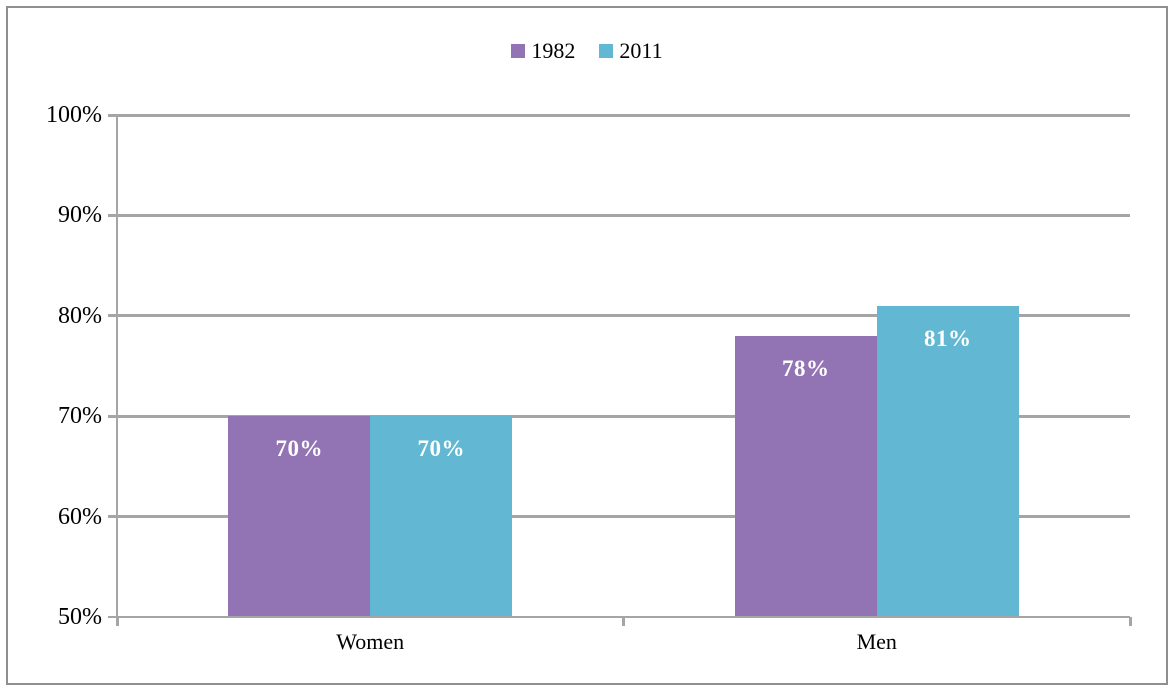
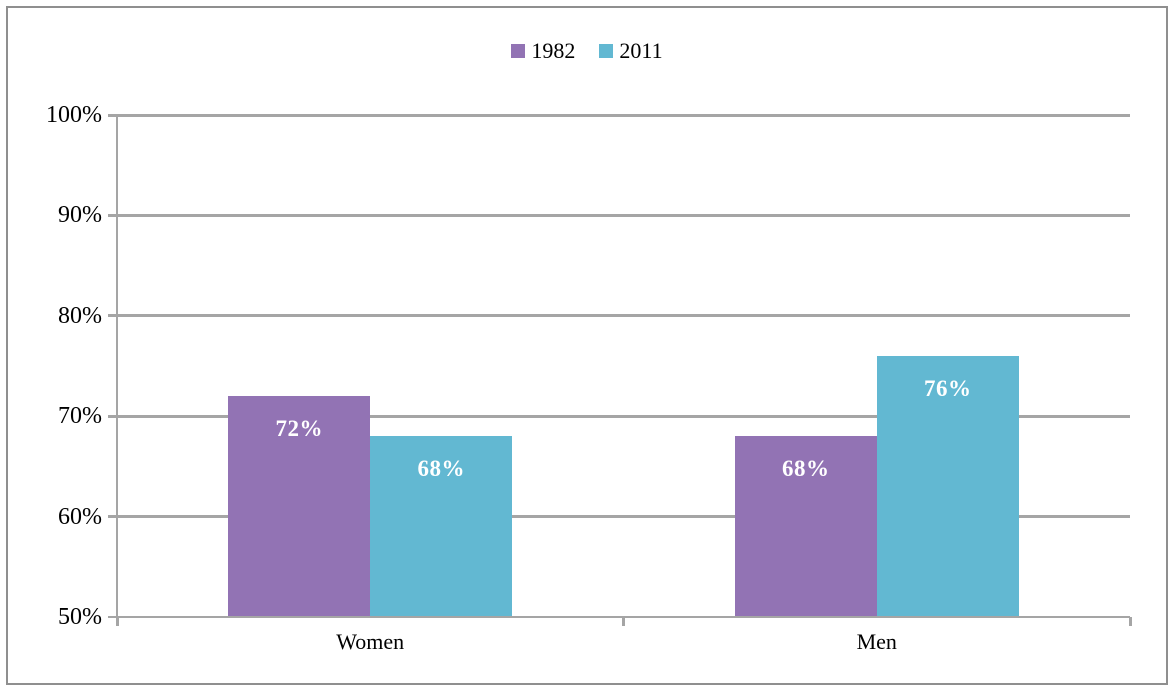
1982/Women: 70% -> 72%
2011/Women: 70% -> 68%
1982/Men: 78% -> 68%
2011/Men: 81% -> 76%
